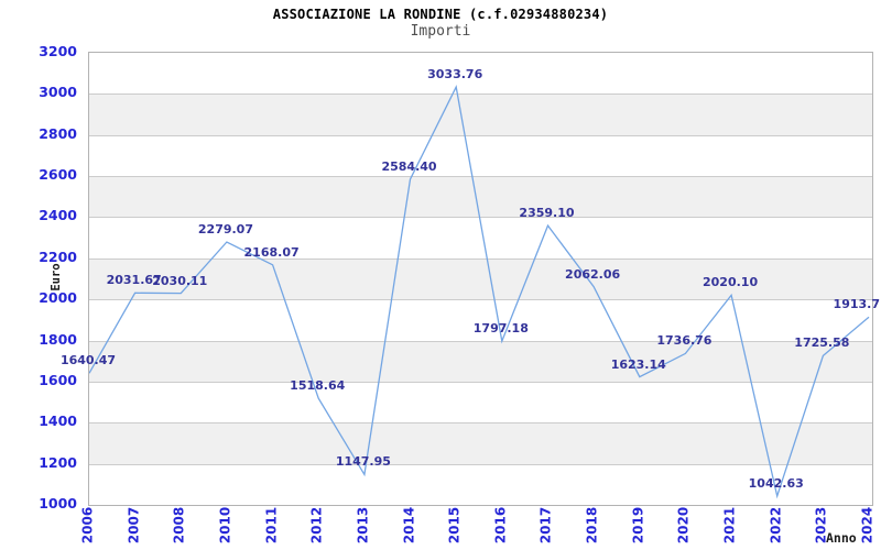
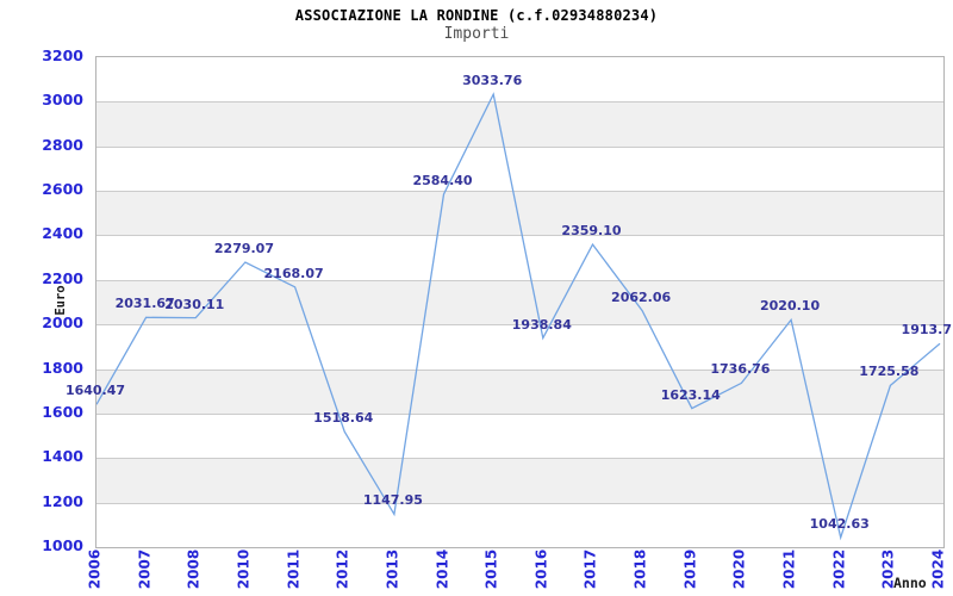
2016: 1797.18 -> 1938.84
